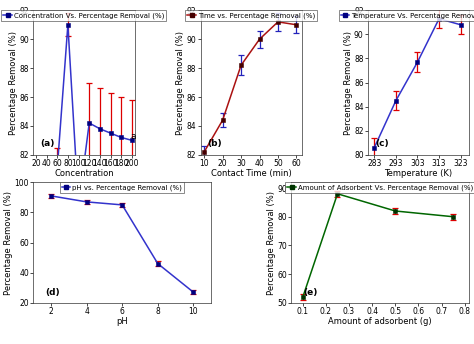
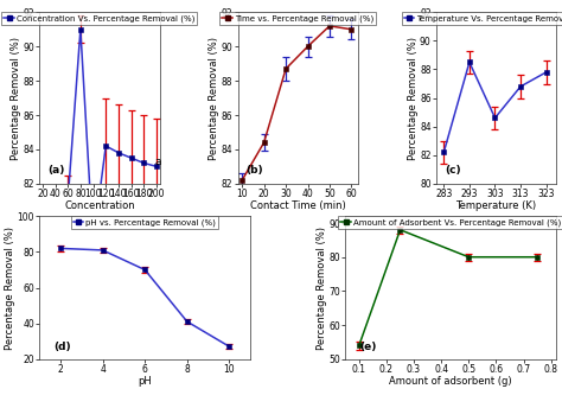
30: 88.2 -> 88.7
283: 80.6 -> 82.2
293: 84.5 -> 88.5
303: 87.7 -> 84.6
313: 91.3 -> 86.8
323: 90.8 -> 87.8
2: 91 -> 82
4: 87 -> 81
6: 85 -> 70
8: 46 -> 41
0.1: 52 -> 54
0.5: 82 -> 80
